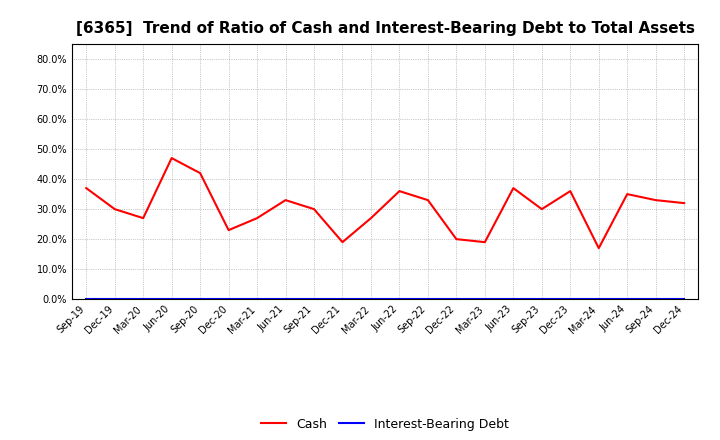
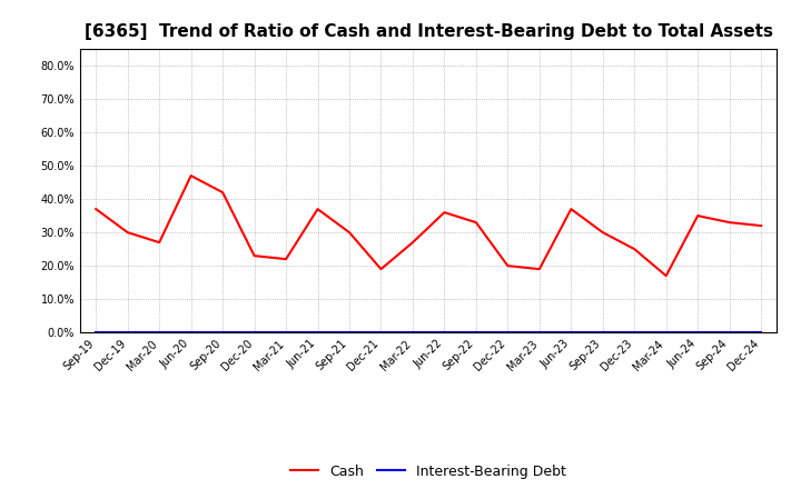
Cash/Mar-21: 27% -> 22%
Cash/Jun-21: 33% -> 37%
Cash/Dec-23: 36% -> 25%
